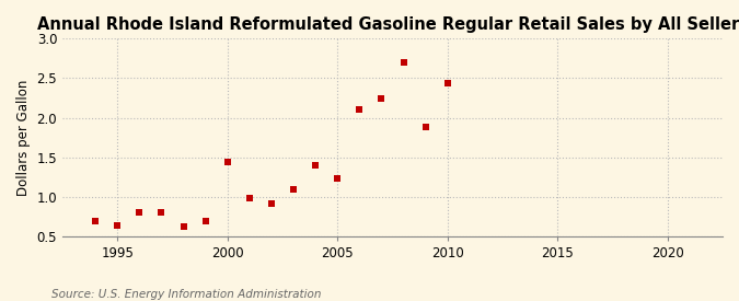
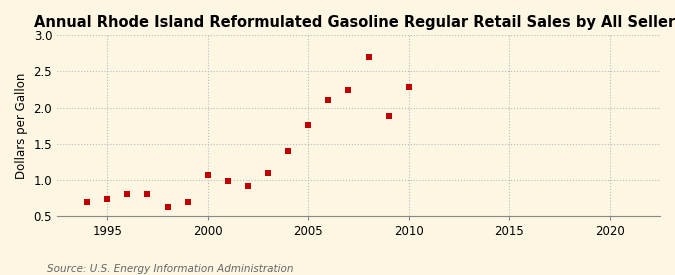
1995: 0.64 -> 0.73
2000: 1.44 -> 1.07
2005: 1.24 -> 1.76
2010: 2.44 -> 2.29
